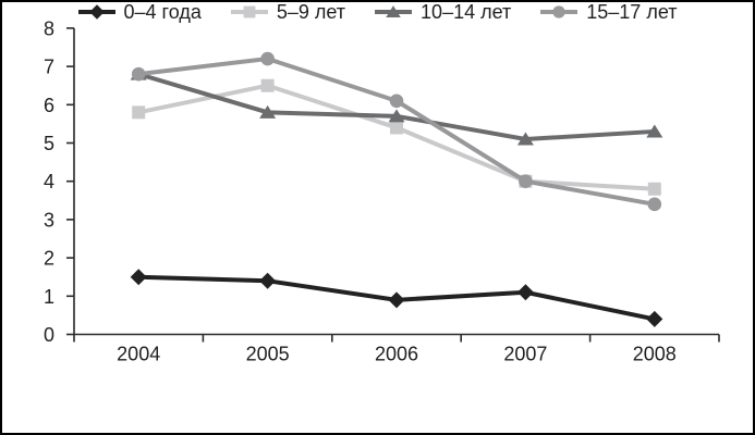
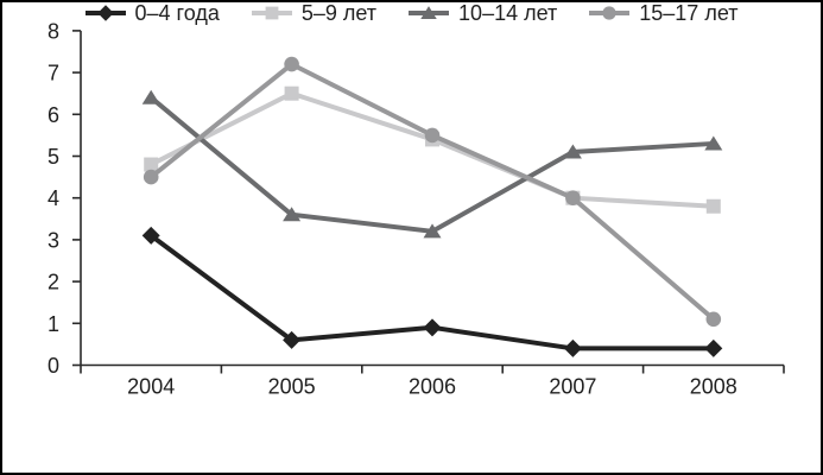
0–4 года/2004: 1.5 -> 3.1
5–9 лет/2004: 5.8 -> 4.8
10–14 лет/2004: 6.8 -> 6.4
15–17 лет/2004: 6.8 -> 4.5
0–4 года/2005: 1.4 -> 0.6
10–14 лет/2005: 5.8 -> 3.6
10–14 лет/2006: 5.7 -> 3.2
15–17 лет/2006: 6.1 -> 5.5
0–4 года/2007: 1.1 -> 0.4
15–17 лет/2008: 3.4 -> 1.1
